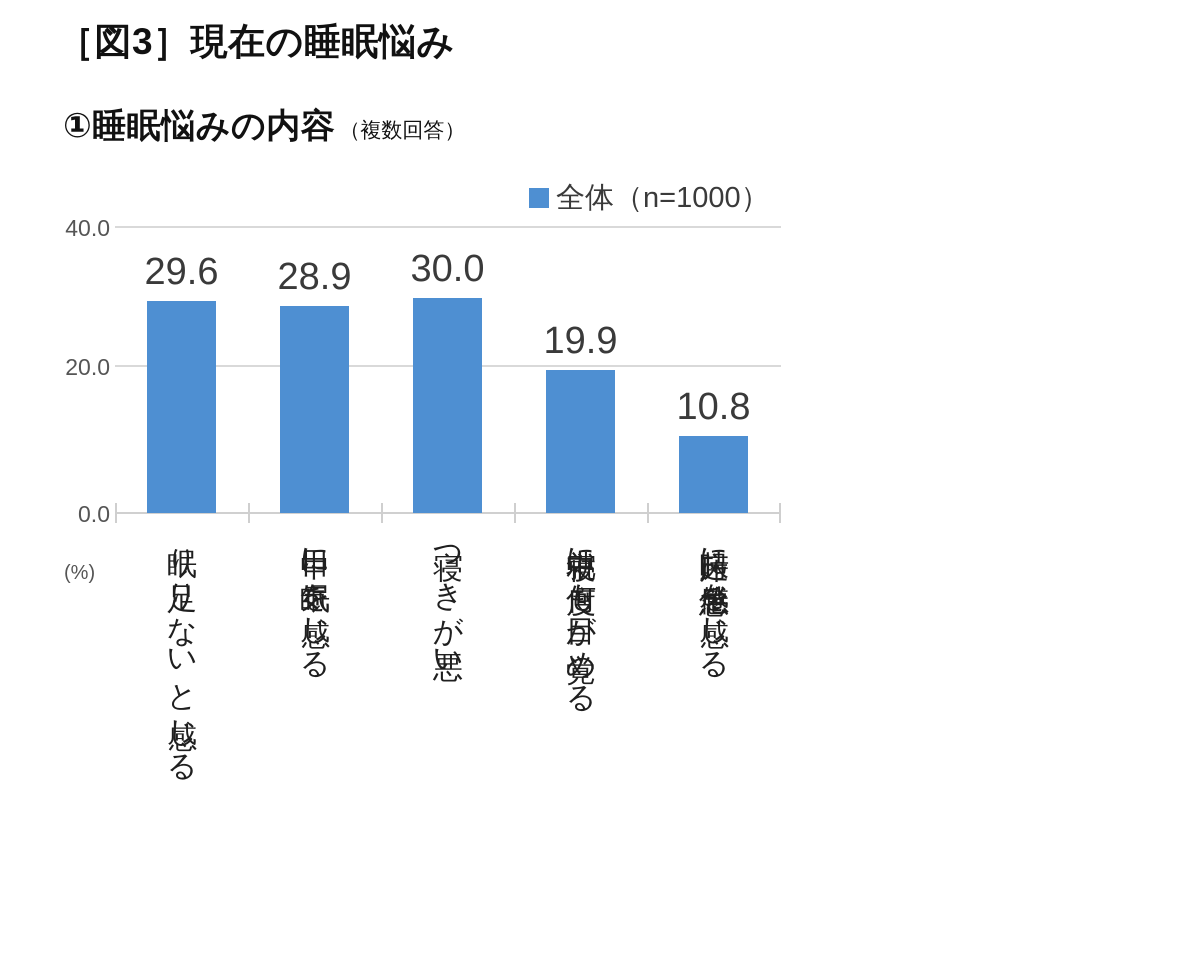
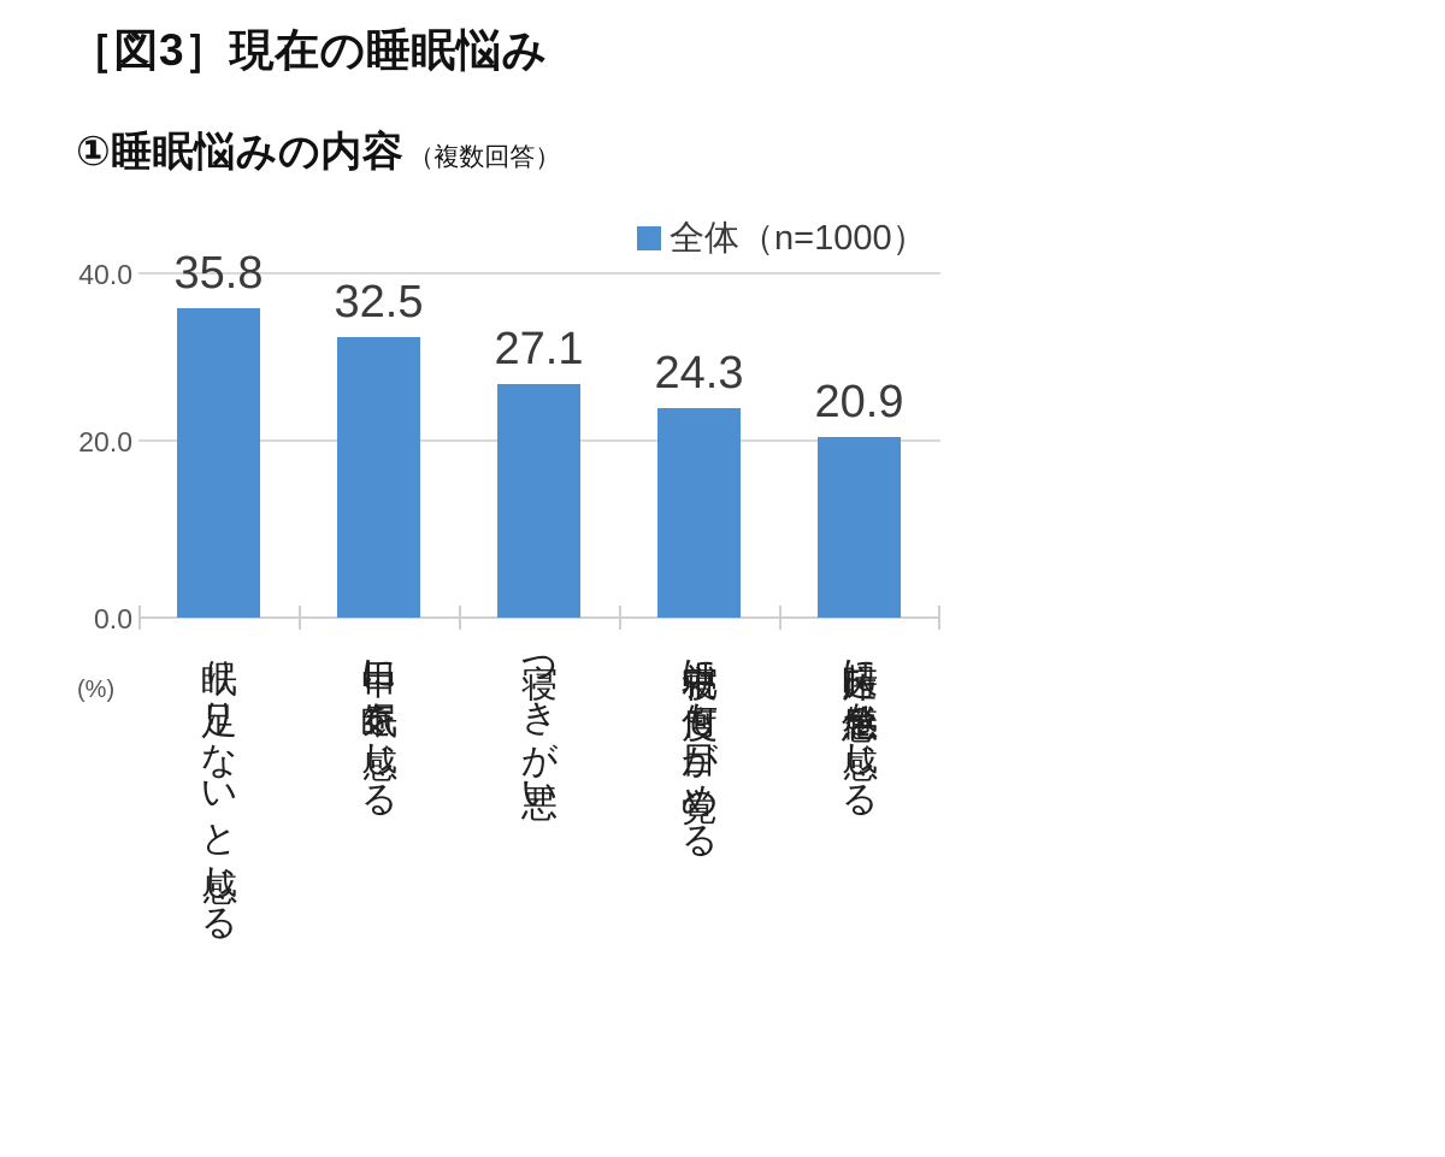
眠り足りないと感じる: 29.6 -> 35.8
日中に眠気を感じる: 28.9 -> 32.5
寝つきが悪い: 30.0 -> 27.1
就寝中に何度も目が覚める: 19.9 -> 24.3
起床時に倦怠感を感じる: 10.8 -> 20.9
